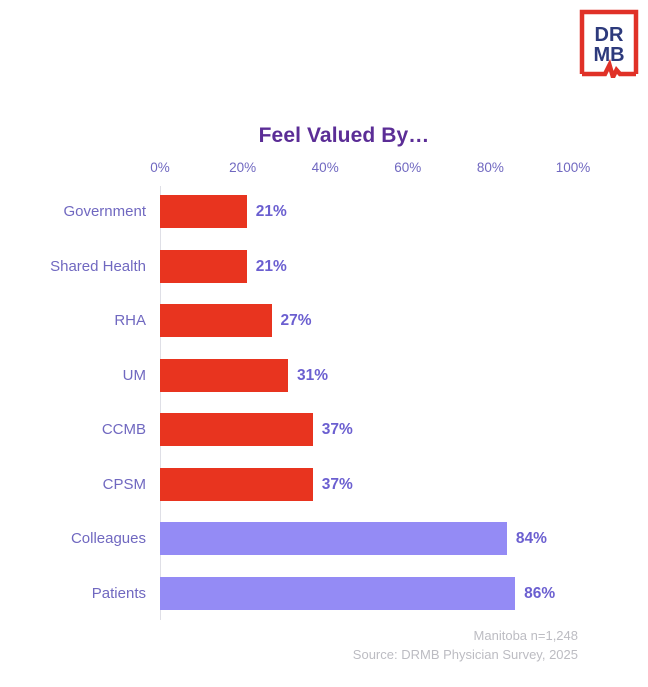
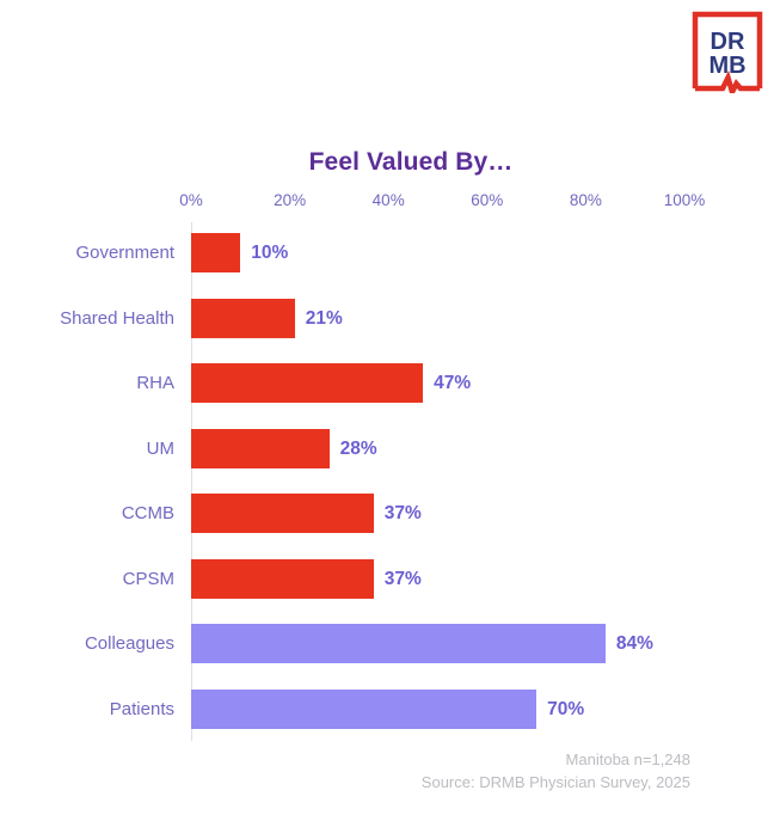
Government: 21% -> 10%
RHA: 27% -> 47%
UM: 31% -> 28%
Patients: 86% -> 70%
